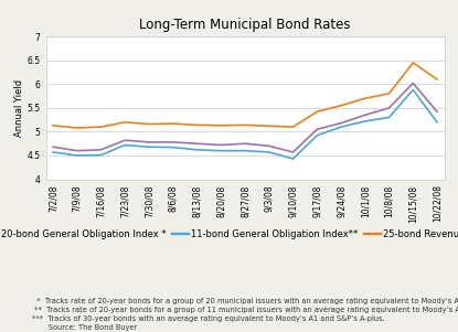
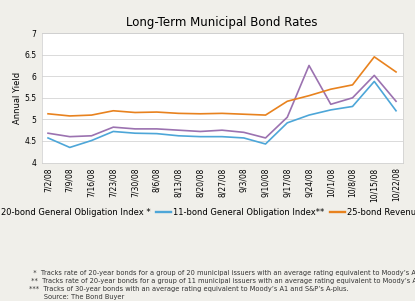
11-bond General Obligation Index**/7/9/08: 4.50 -> 4.35
20-bond General Obligation Index */9/24/08: 5.18 -> 6.25
